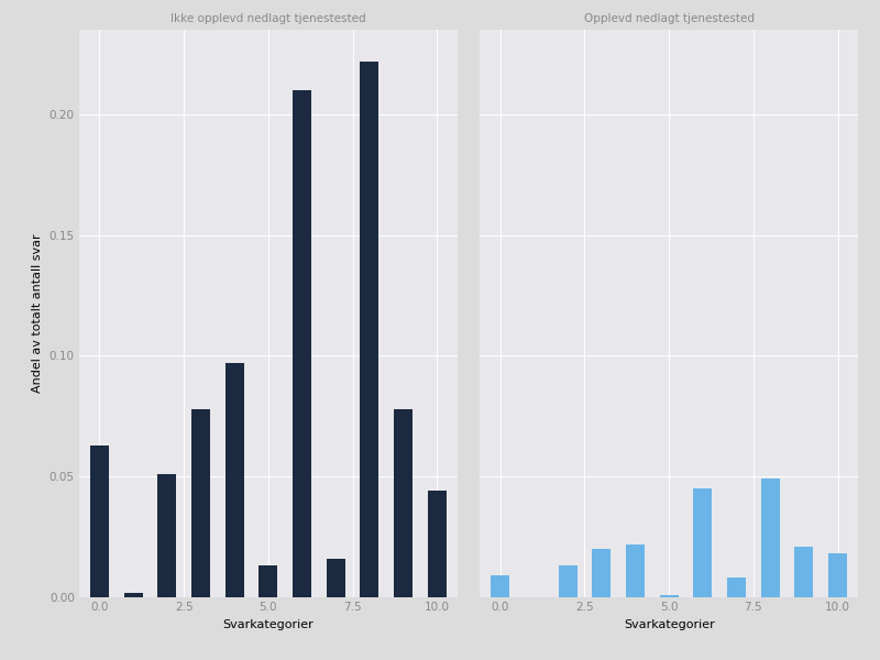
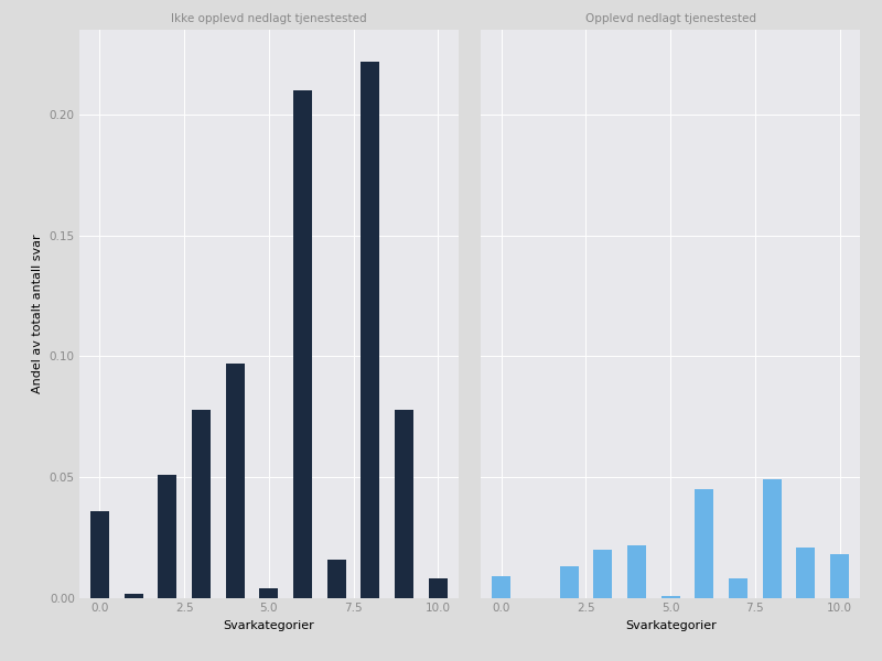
Ikke opplevd nedlagt tjenestested/0.0: 0.063 -> 0.036
Ikke opplevd nedlagt tjenestested/5.0: 0.013 -> 0.004
Ikke opplevd nedlagt tjenestested/10.0: 0.044 -> 0.008
